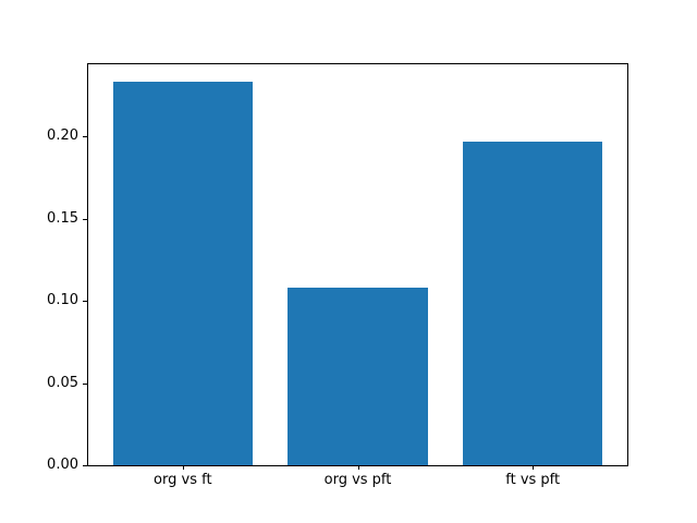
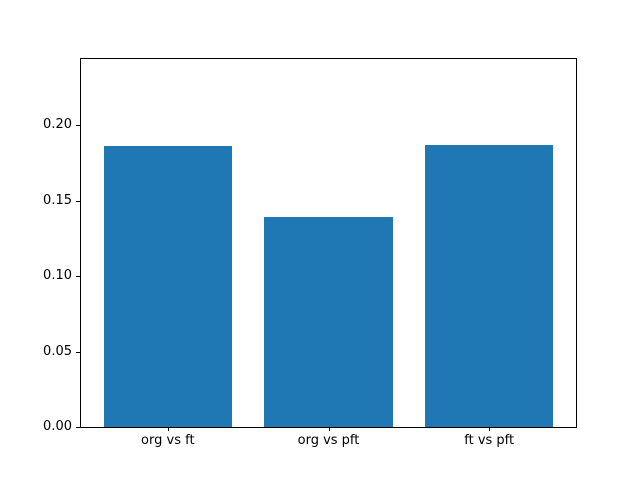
org vs ft: 0.233 -> 0.186
org vs pft: 0.108 -> 0.139
ft vs pft: 0.197 -> 0.187
